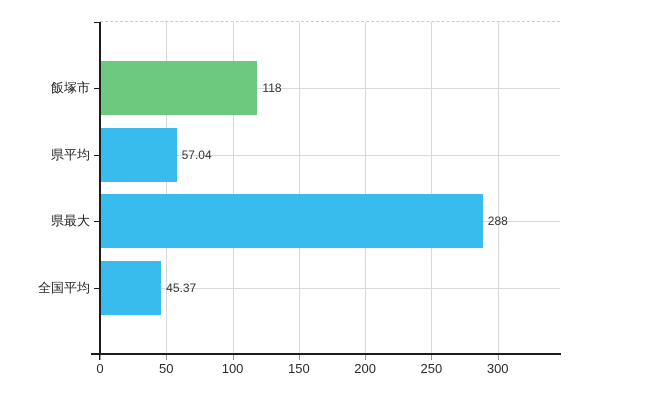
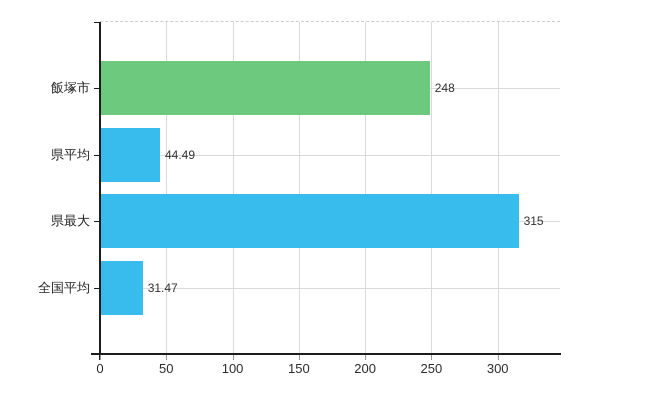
飯塚市: 118 -> 248
県平均: 57.04 -> 44.49
県最大: 288 -> 315
全国平均: 45.37 -> 31.47
